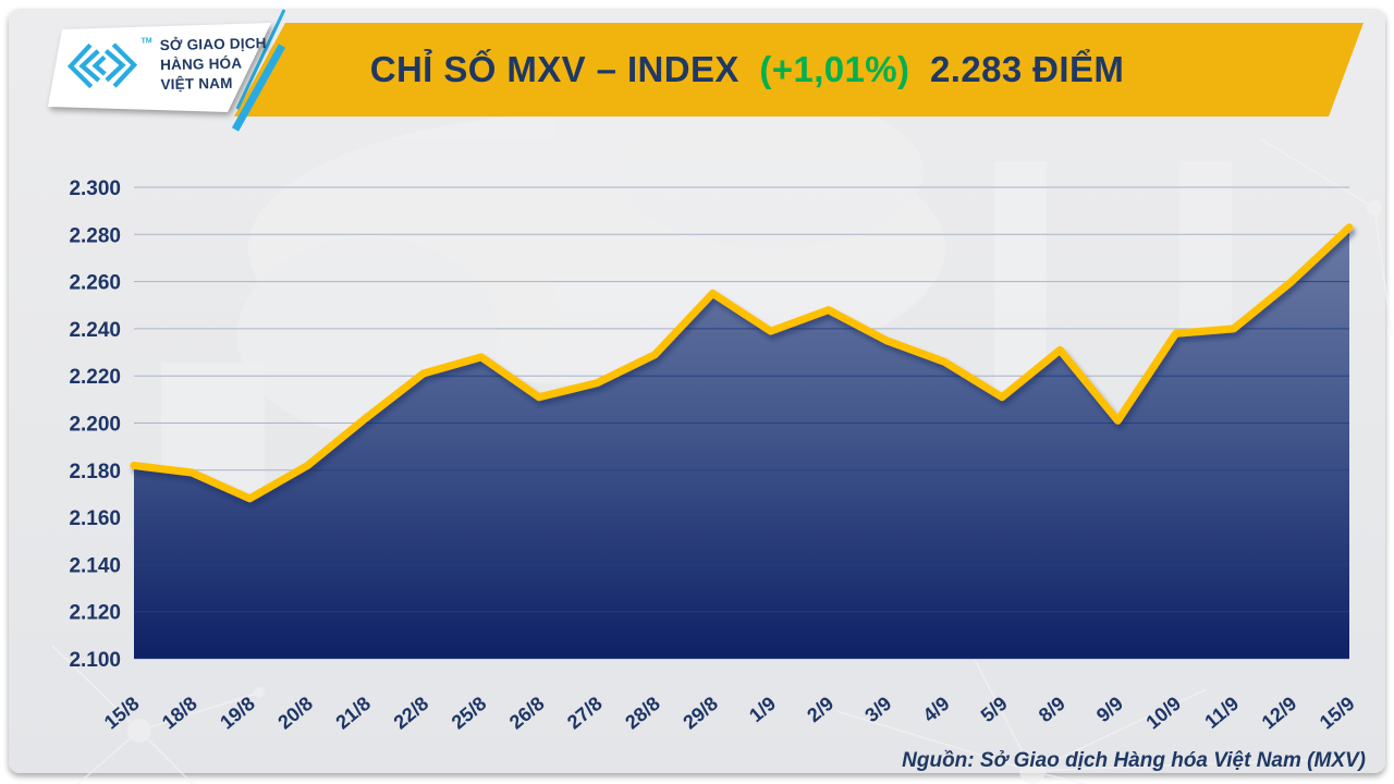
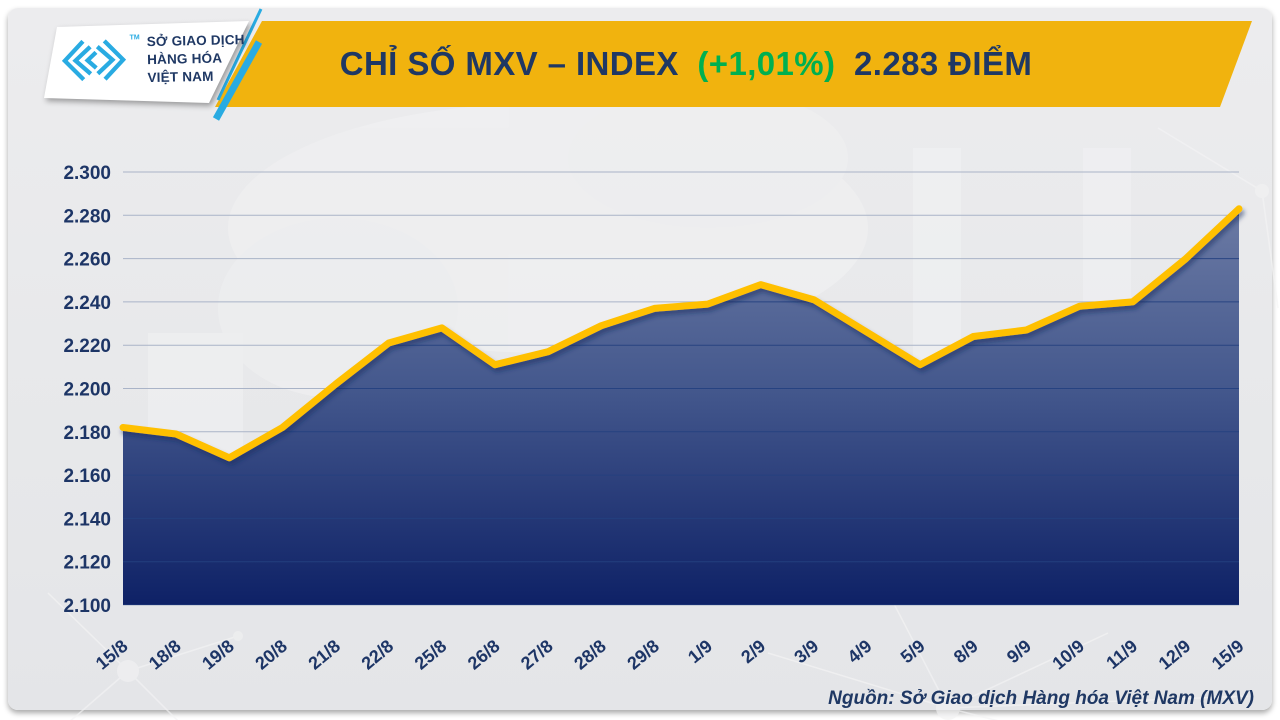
29/8: 2255 -> 2237
3/9: 2235 -> 2241
8/9: 2231 -> 2224
9/9: 2201 -> 2227
